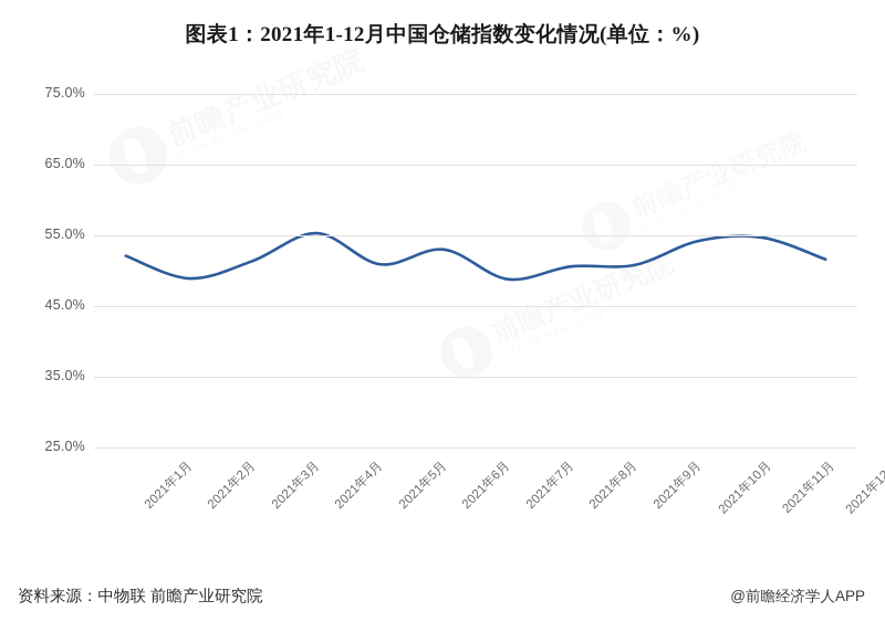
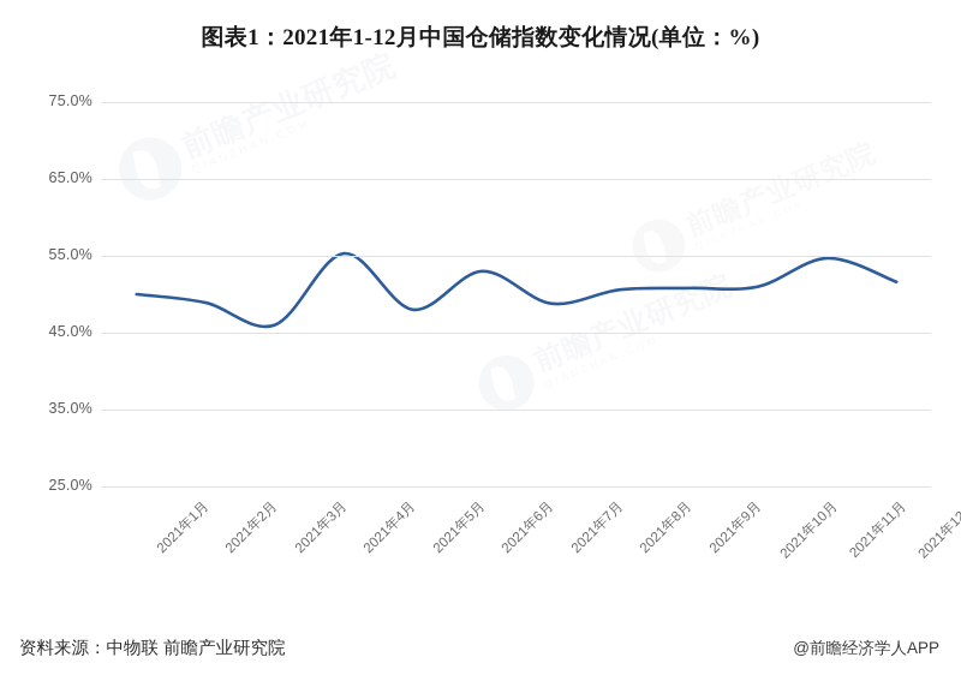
2021年1月: 52% -> 50%
2021年3月: 51% -> 46%
2021年5月: 51% -> 48%
2021年10月: 54% -> 51%
